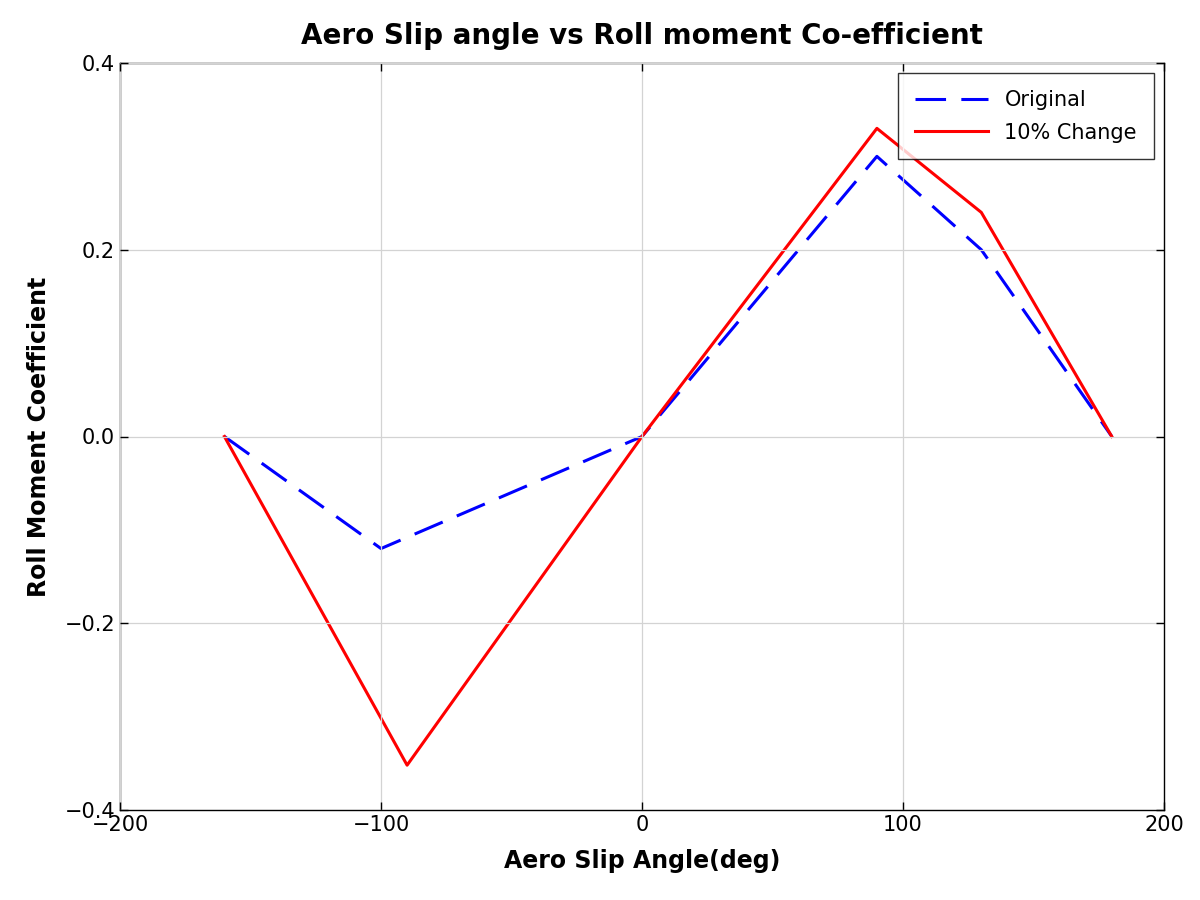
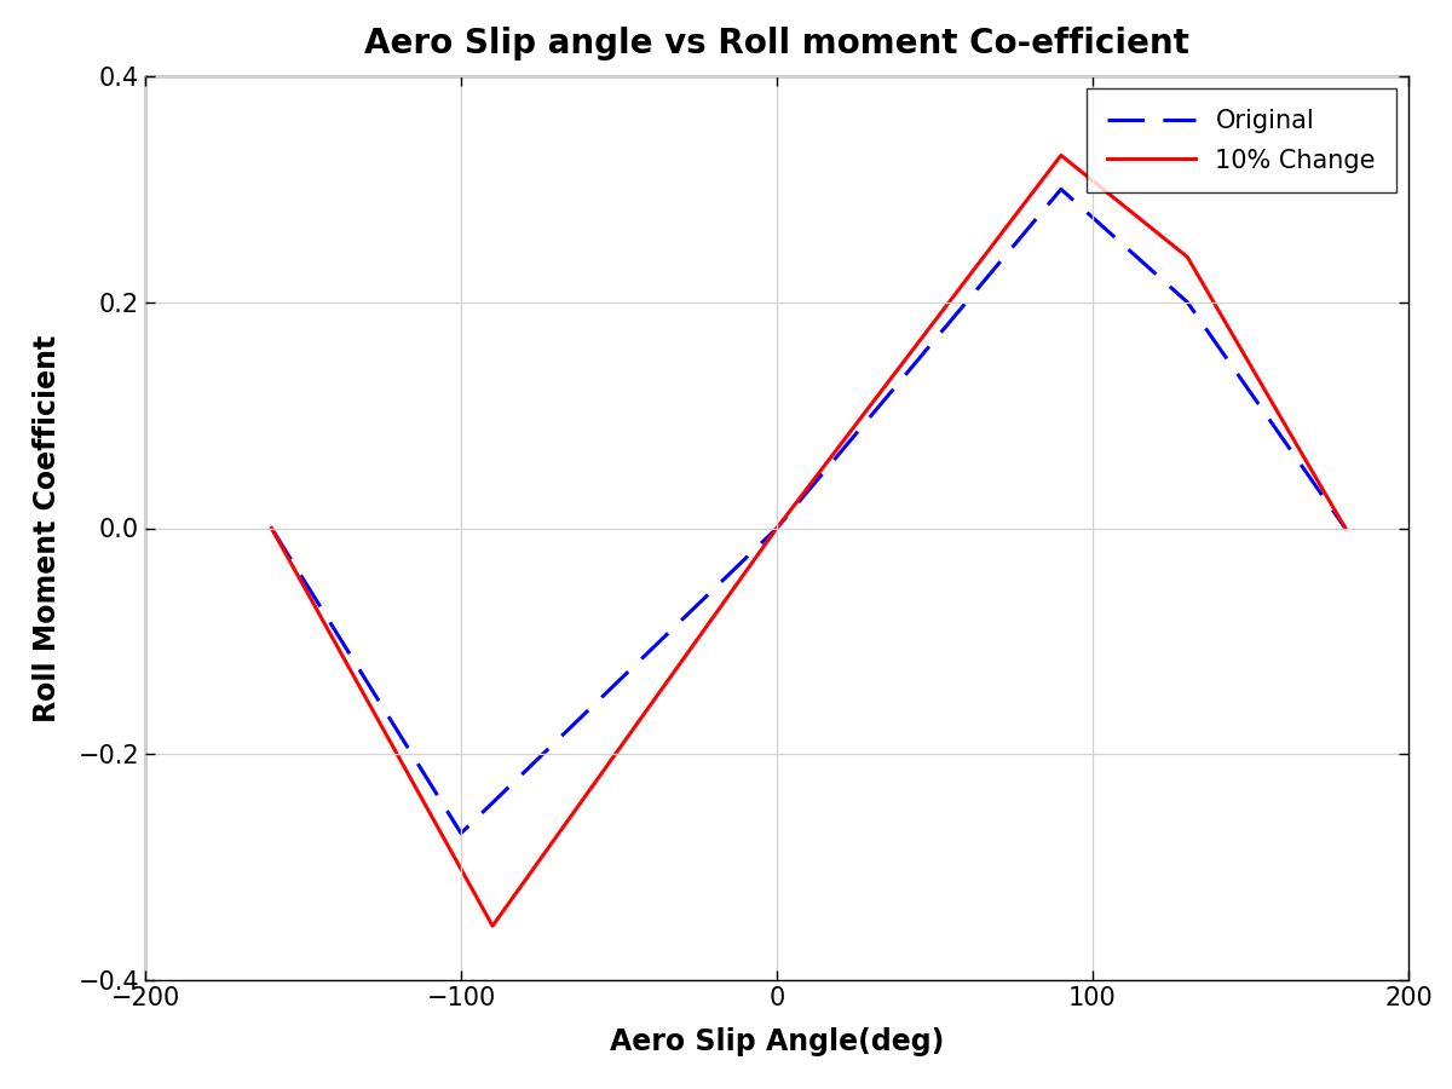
Original/−100: -0.12 -> -0.27
